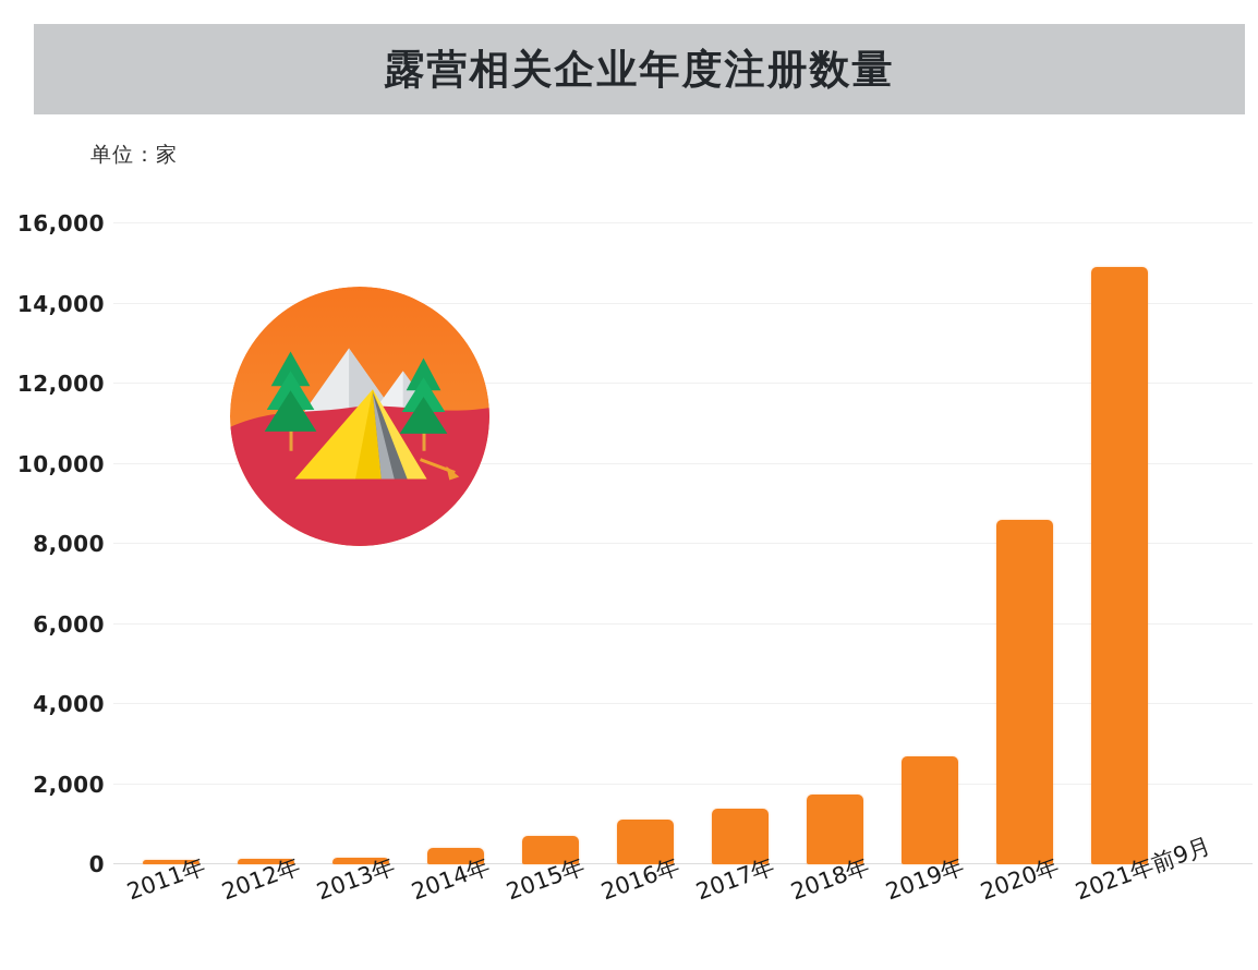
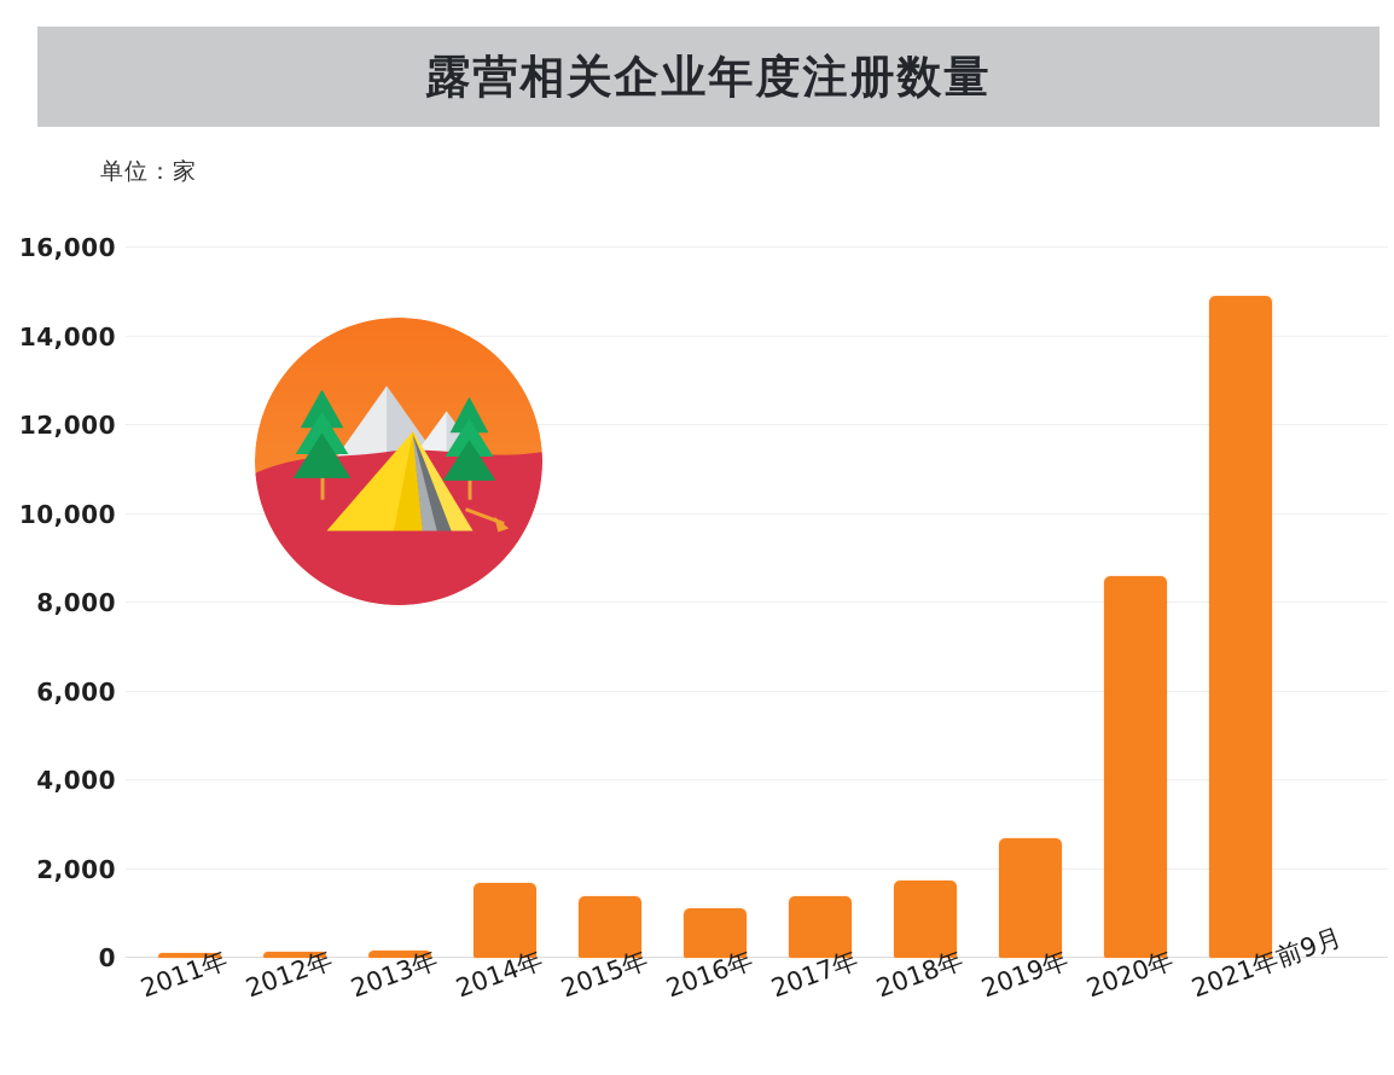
2014年: 400 -> 1700
2015年: 700 -> 1400
